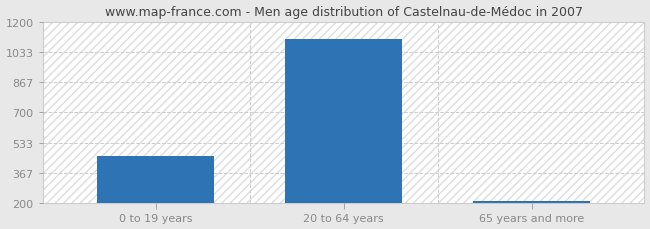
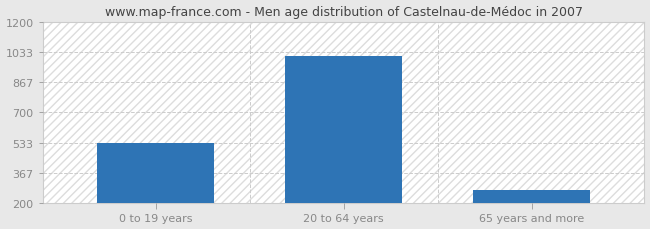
0 to 19 years: 460 -> 530
20 to 64 years: 1100 -> 1010
65 years and more: 210 -> 270
